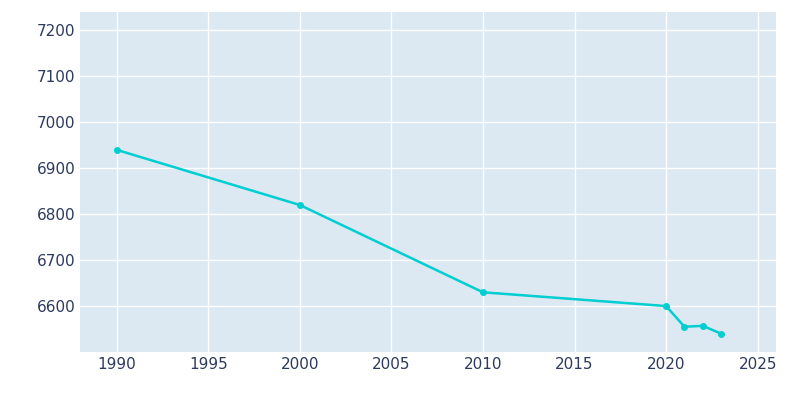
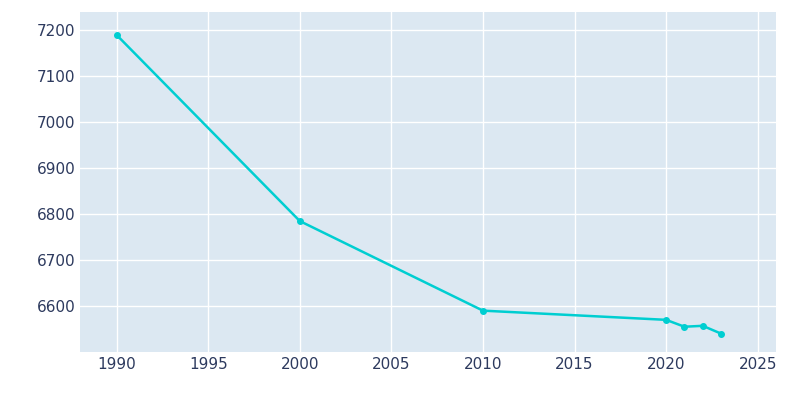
1990: 6940 -> 7190
2000: 6820 -> 6785
2010: 6630 -> 6590
2020: 6600 -> 6570
